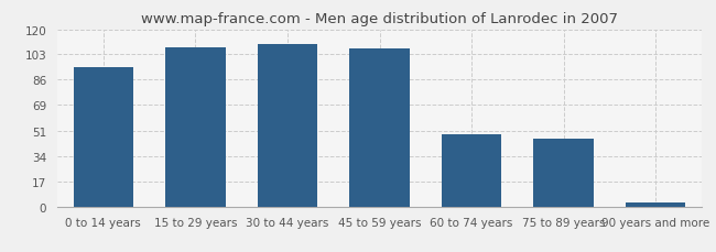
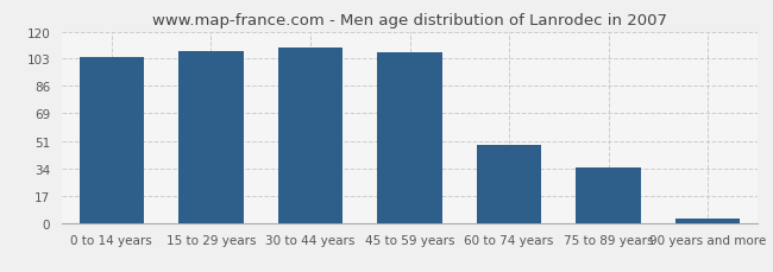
0 to 14 years: 94 -> 104
75 to 89 years: 46 -> 35
